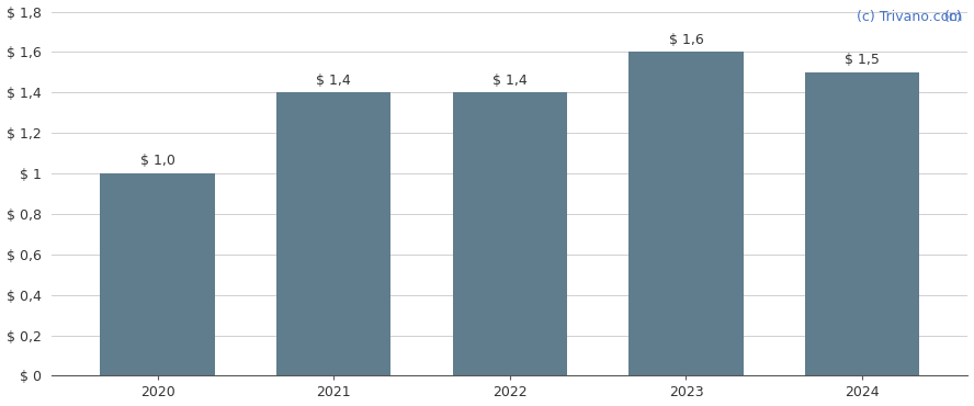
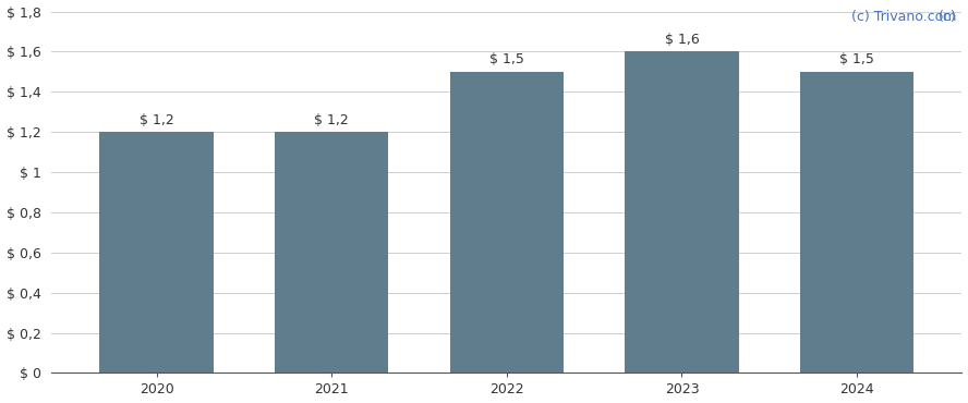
2020: 1,0 -> 1,2
2021: 1,4 -> 1,2
2022: 1,4 -> 1,5
